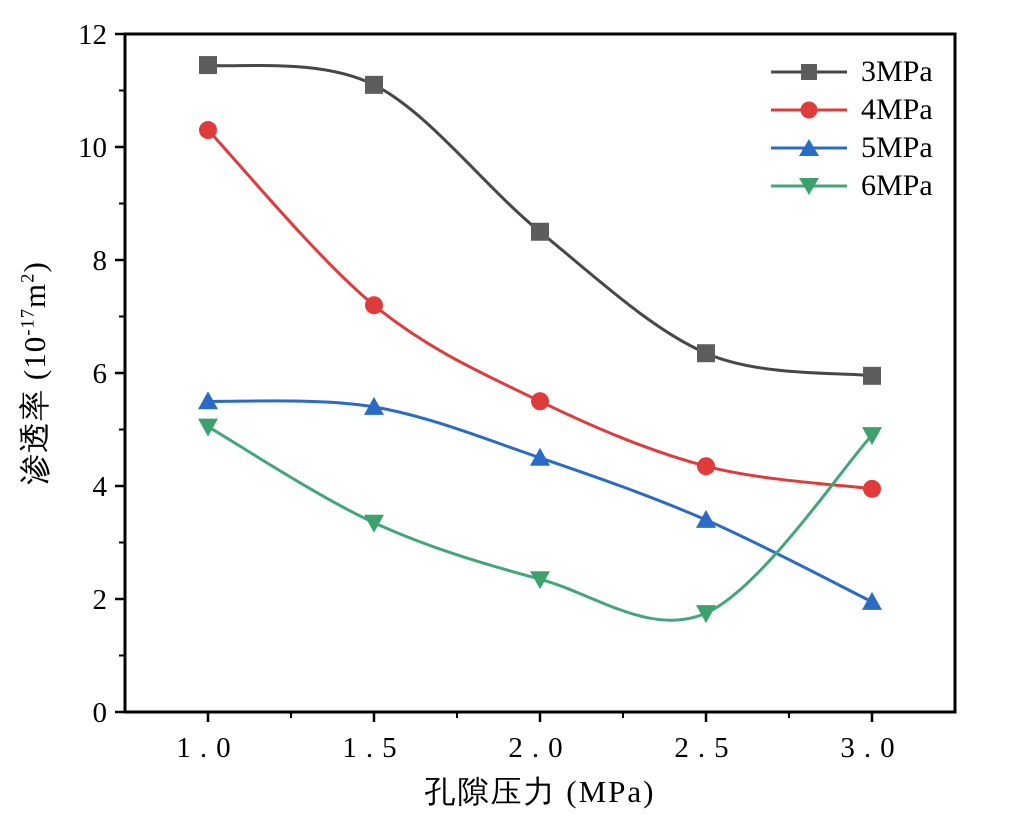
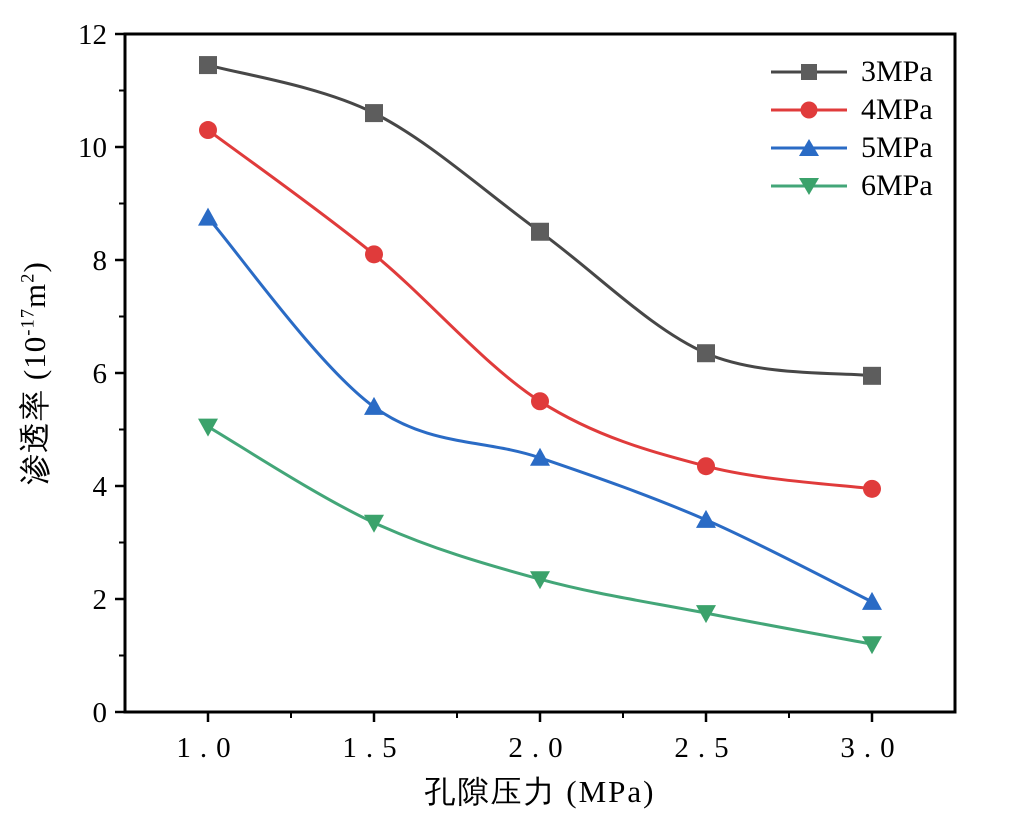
5MPa/1.0: 5.5 -> 8.8
3MPa/1.5: 11.1 -> 10.6
4MPa/1.5: 7.2 -> 8.1
6MPa/3.0: 4.9 -> 1.2
